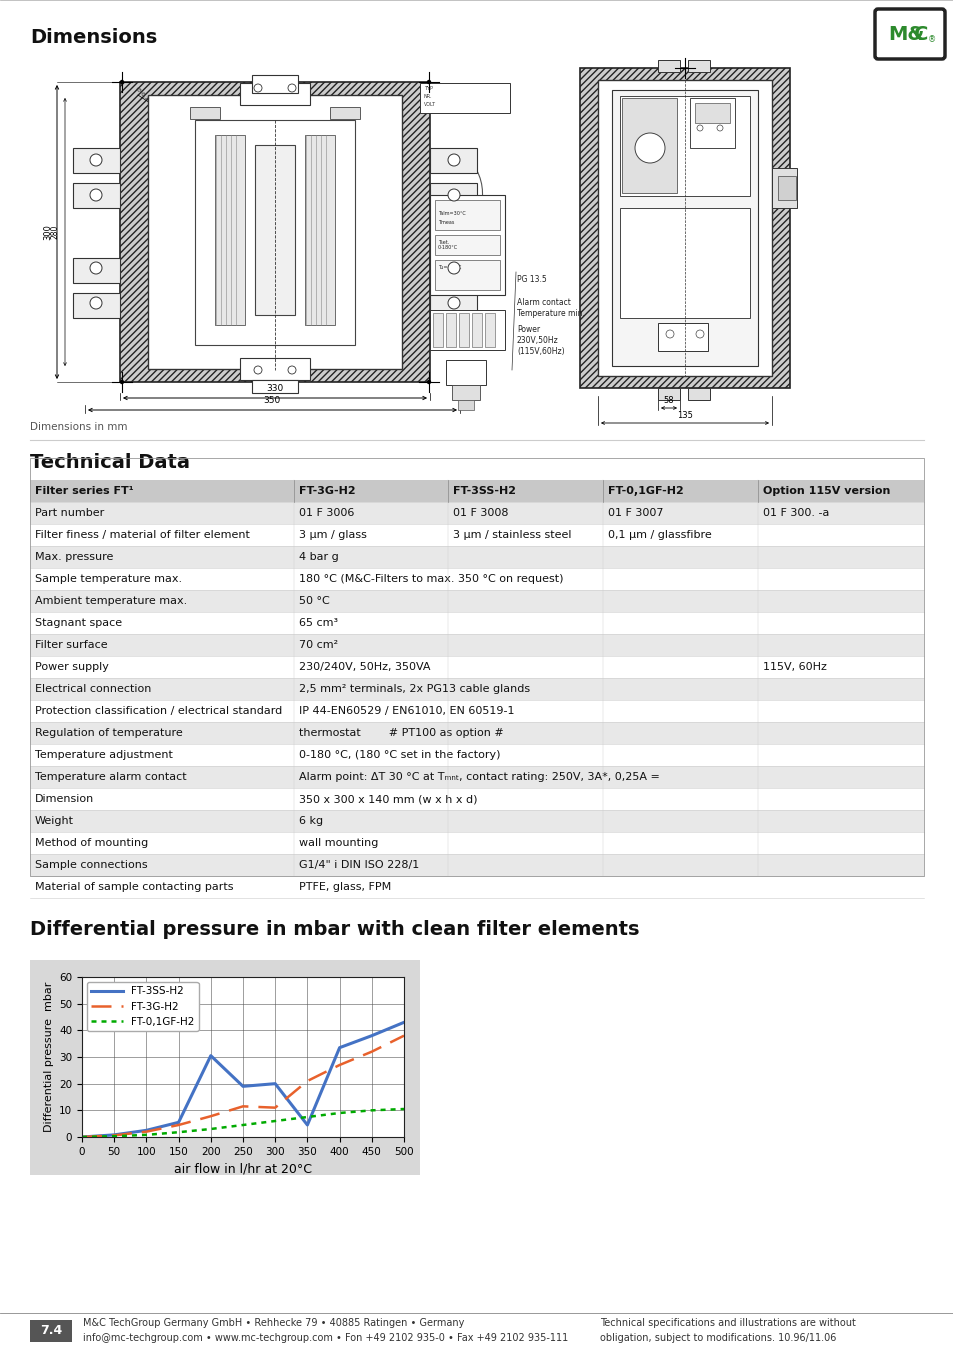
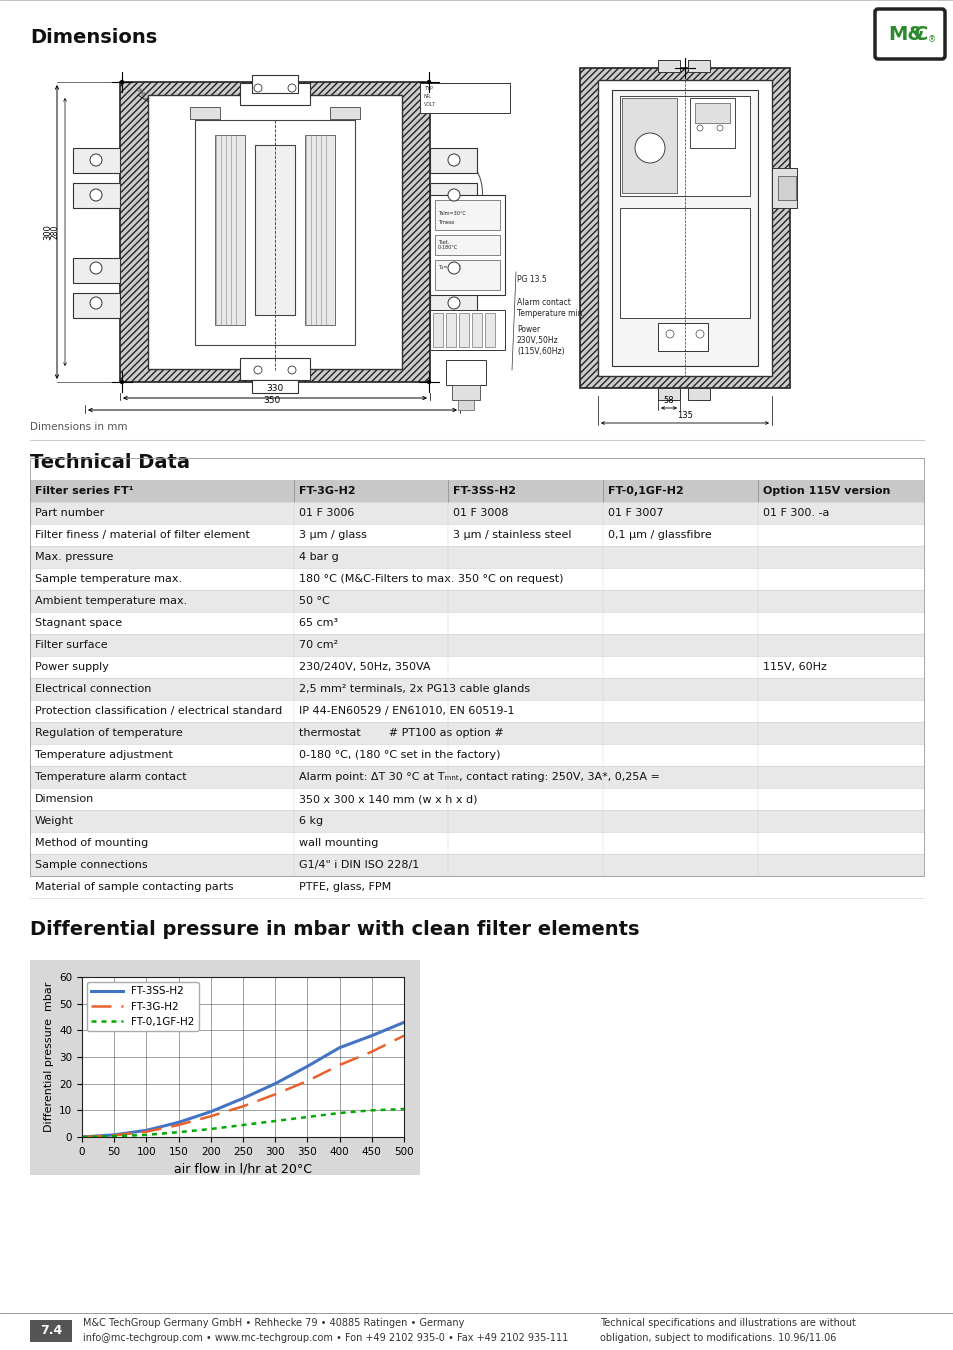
FT-3SS-H2/200: 30.5 -> 9.5
FT-3SS-H2/250: 19.0 -> 14.5
FT-3G-H2/300: 11.0 -> 16.0
FT-3SS-H2/350: 4.5 -> 26.5
